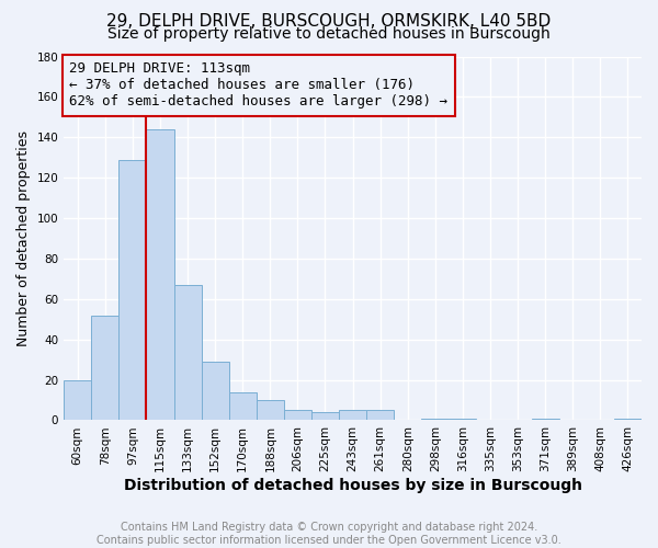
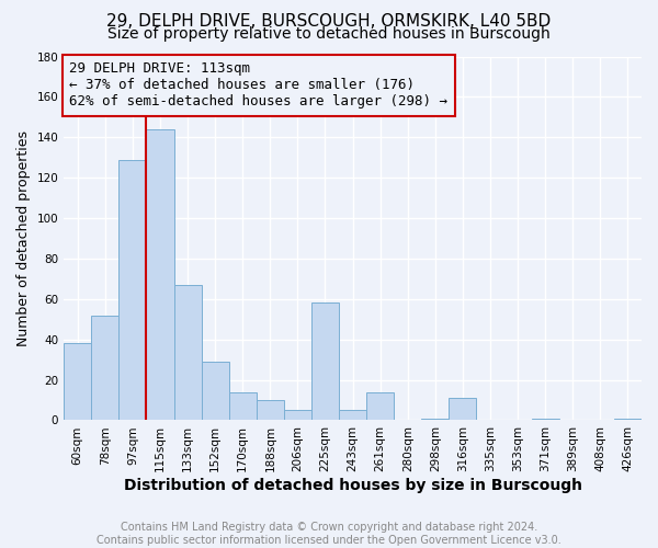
60sqm: 20 -> 38
225sqm: 4 -> 58
261sqm: 5 -> 14
316sqm: 1 -> 11
